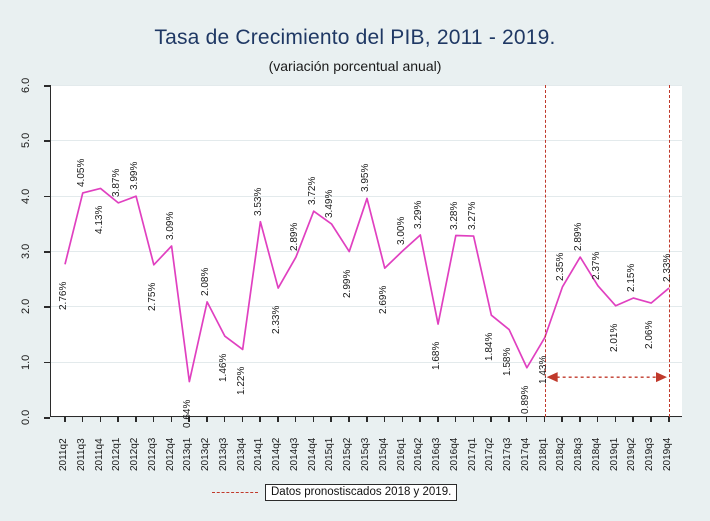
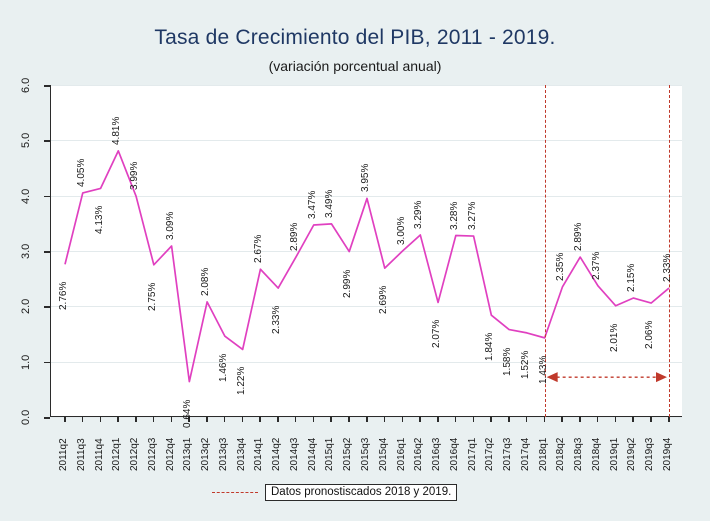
2012q1: 3.87% -> 4.81%
2014q1: 3.53% -> 2.67%
2014q4: 3.72% -> 3.47%
2016q3: 1.68% -> 2.07%
2017q4: 0.89% -> 1.52%
